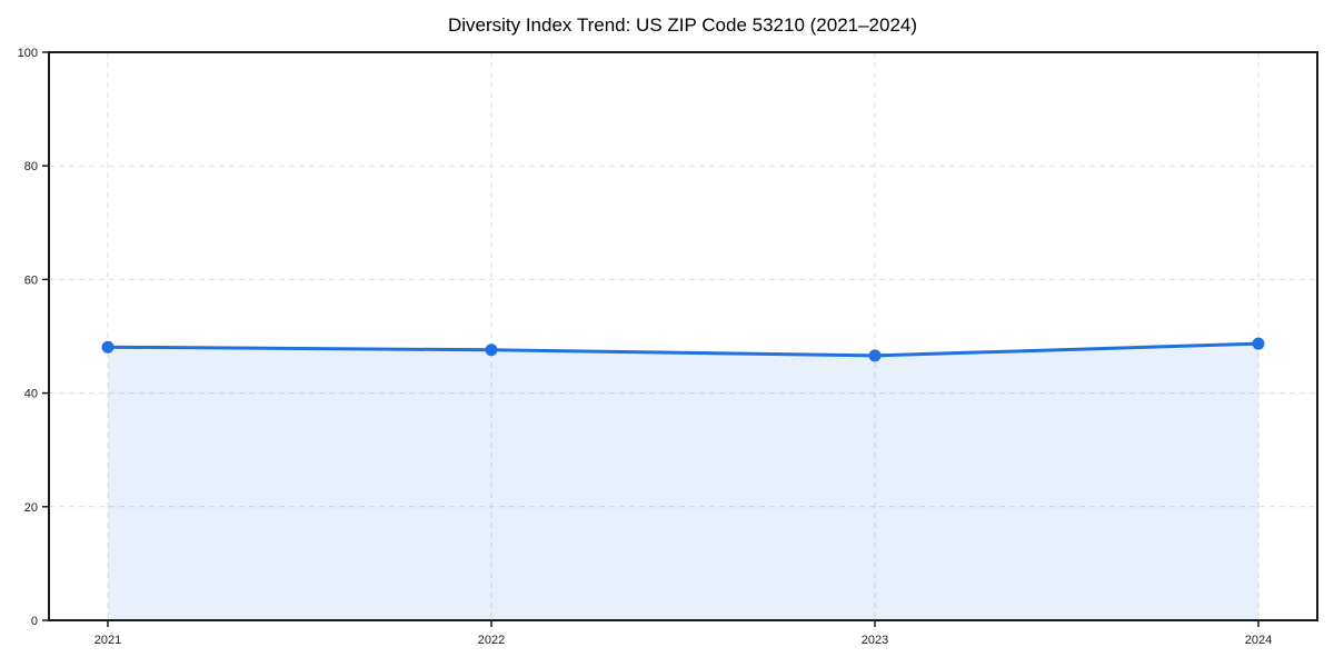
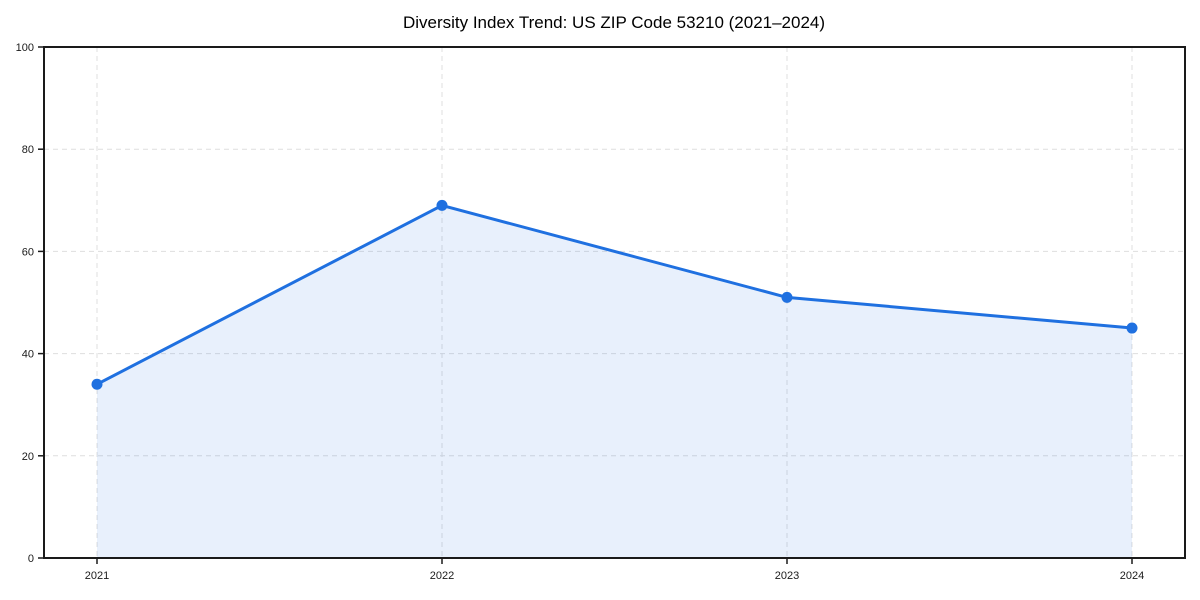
2021: 48 -> 34
2022: 48 -> 69
2023: 47 -> 51
2024: 49 -> 45
